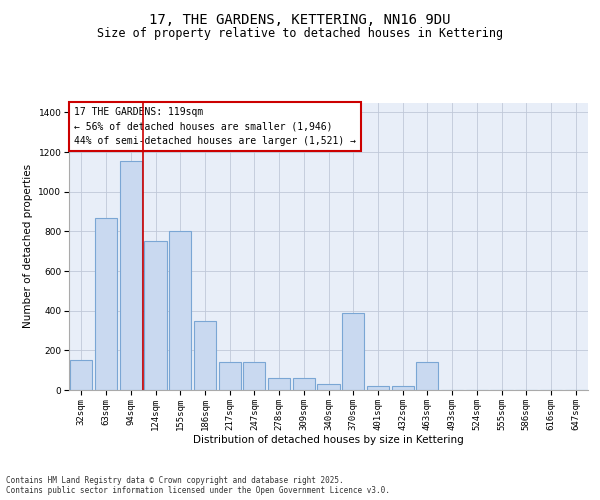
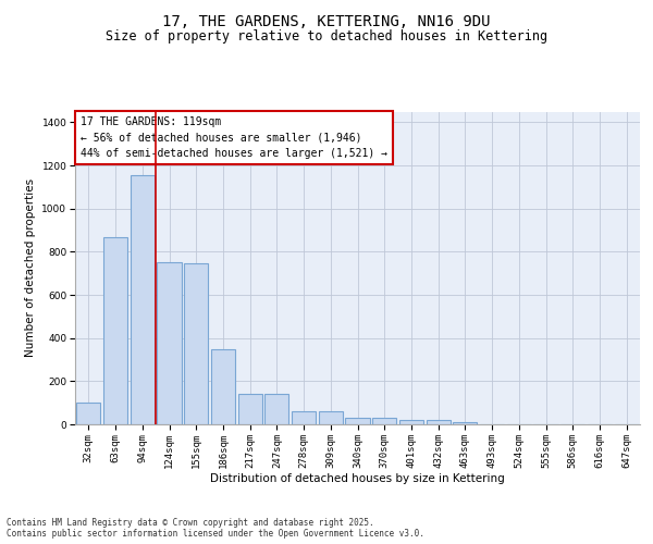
32sqm: 150 -> 100
155sqm: 800 -> 740
370sqm: 390 -> 30
463sqm: 140 -> 10
